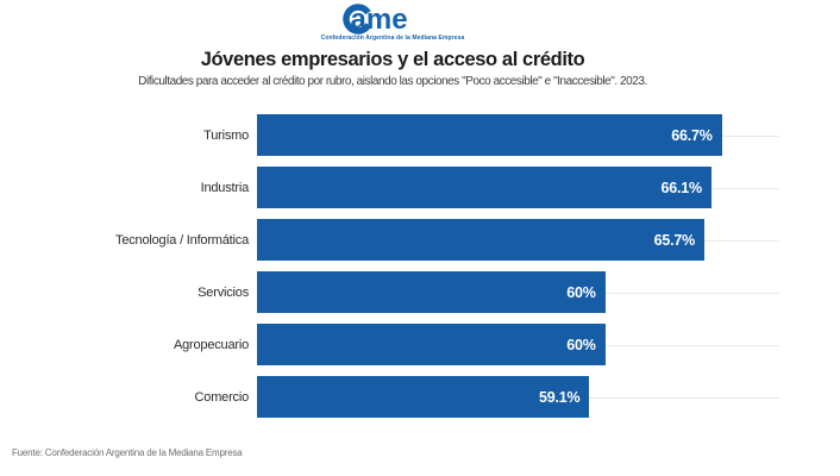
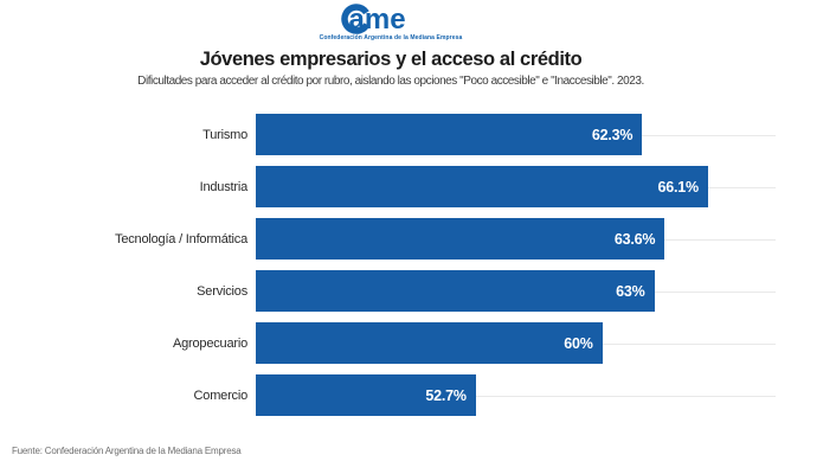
Turismo: 66.7% -> 62.3%
Tecnología / Informática: 65.7% -> 63.6%
Servicios: 60% -> 63%
Comercio: 59.1% -> 52.7%
